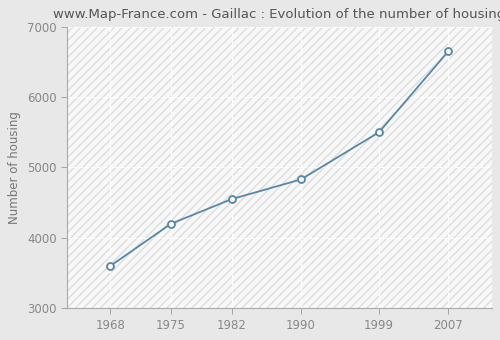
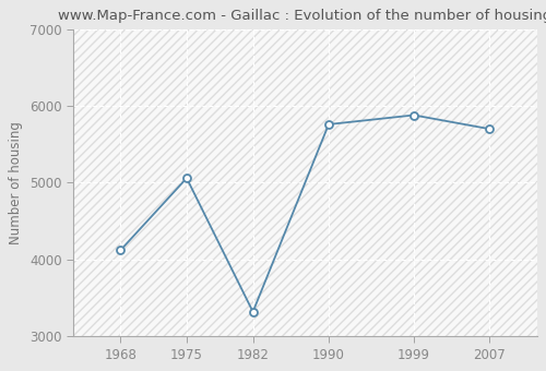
1968: 3600 -> 4120
1975: 4200 -> 5060
1982: 4550 -> 3320
1990: 4830 -> 5760
1999: 5500 -> 5880
2007: 6650 -> 5700
